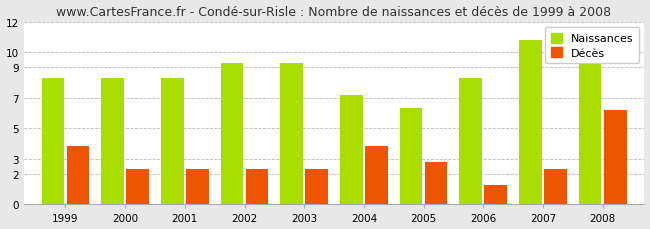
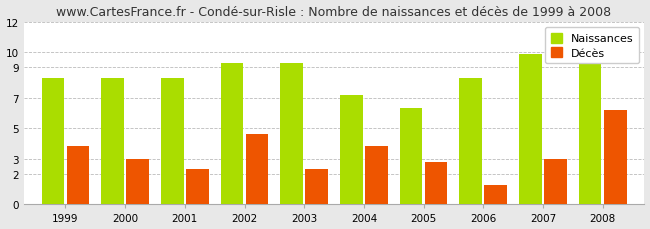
Décès/2000: 2.3 -> 3.0
Décès/2002: 2.3 -> 4.6
Naissances/2007: 10.8 -> 9.9
Décès/2007: 2.3 -> 3.0
